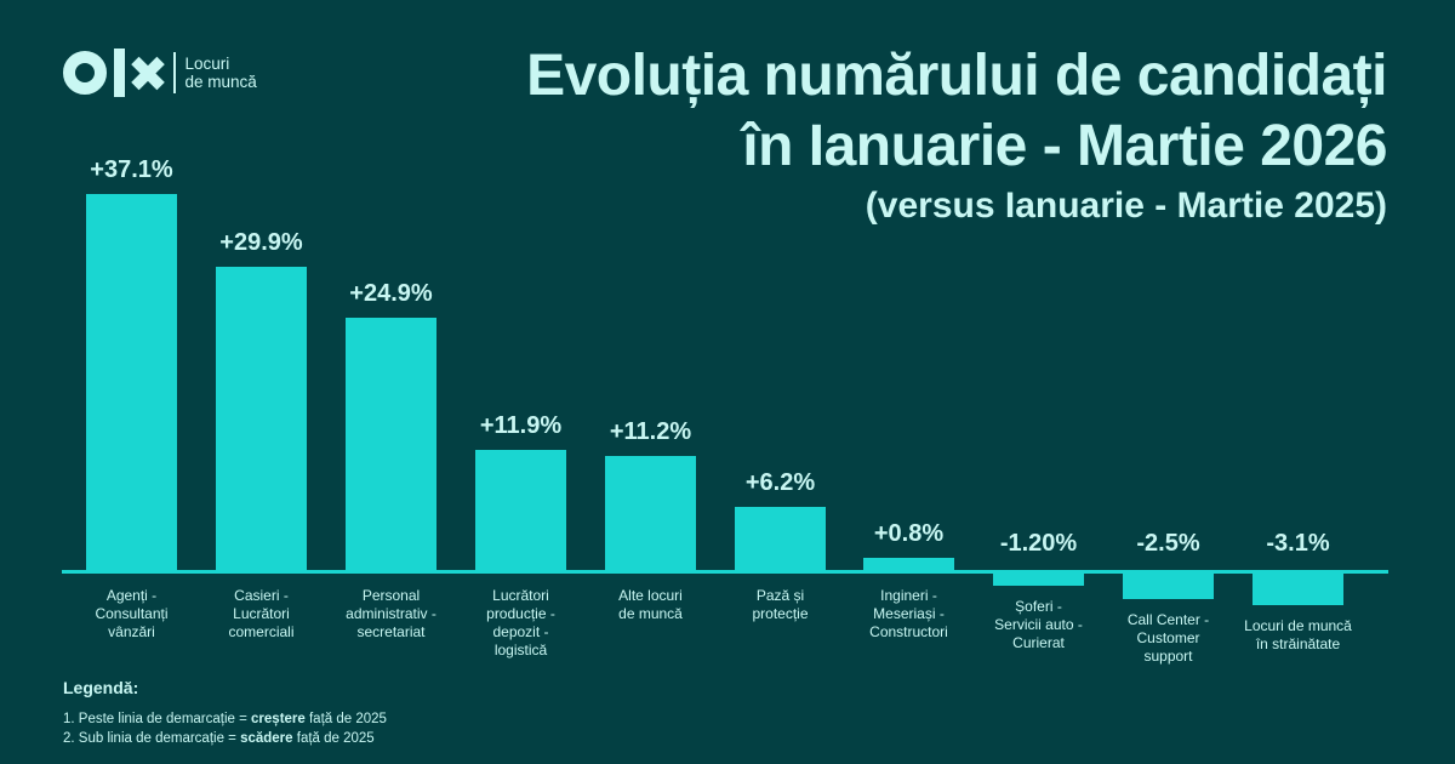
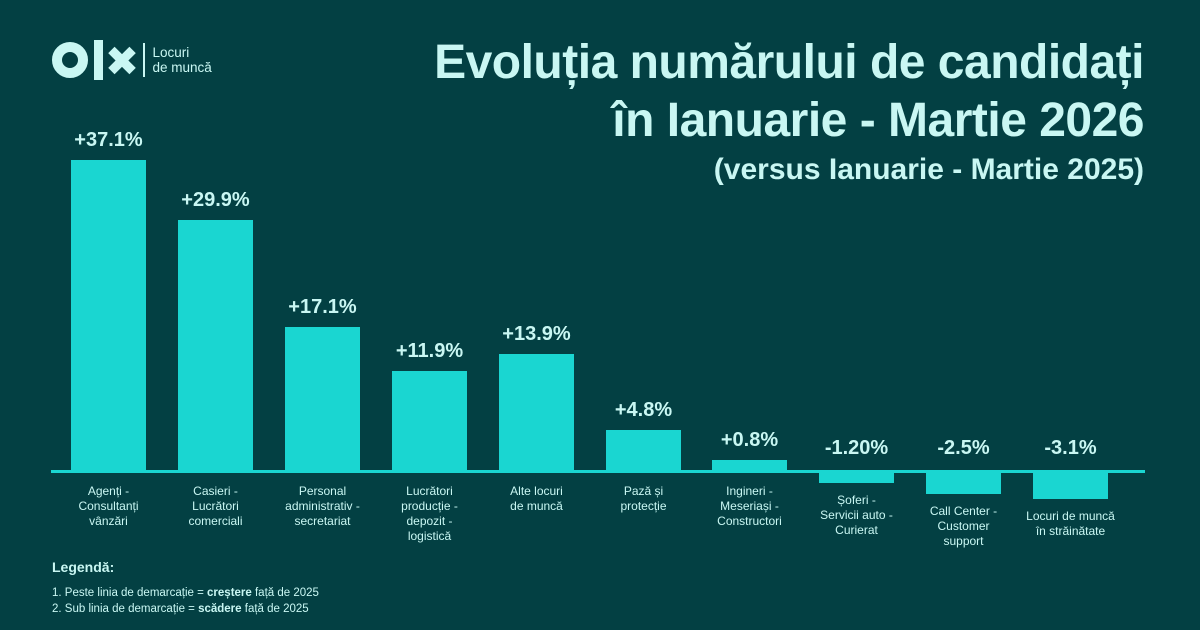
Personal administrativ - secretariat: +24.9% -> +17.1%
Alte locuri de muncă: +11.2% -> +13.9%
Pază și protecție: +6.2% -> +4.8%
